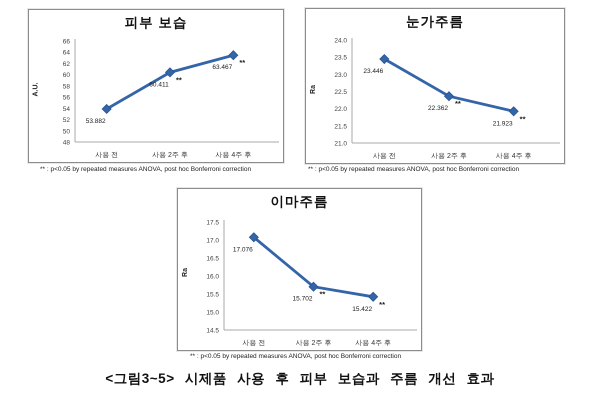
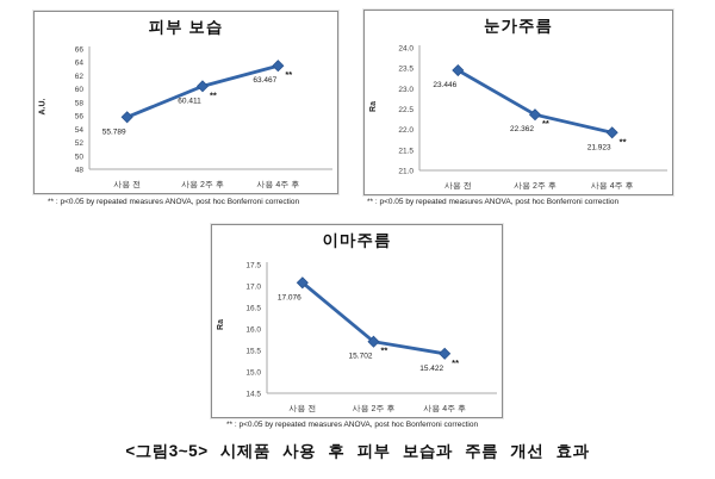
피부 보습/사용 전: 53.882 -> 55.789
